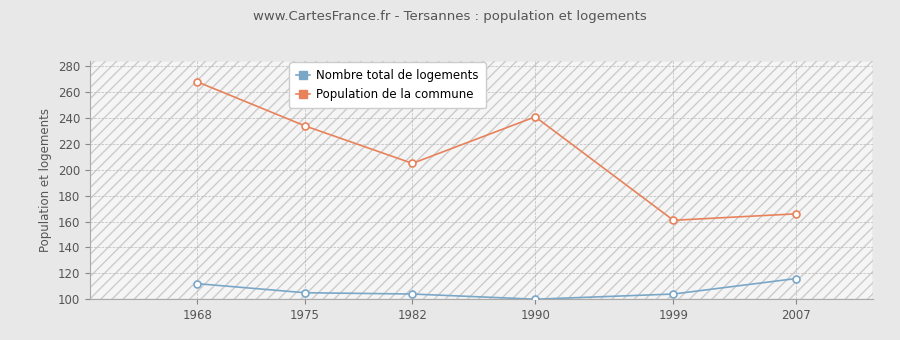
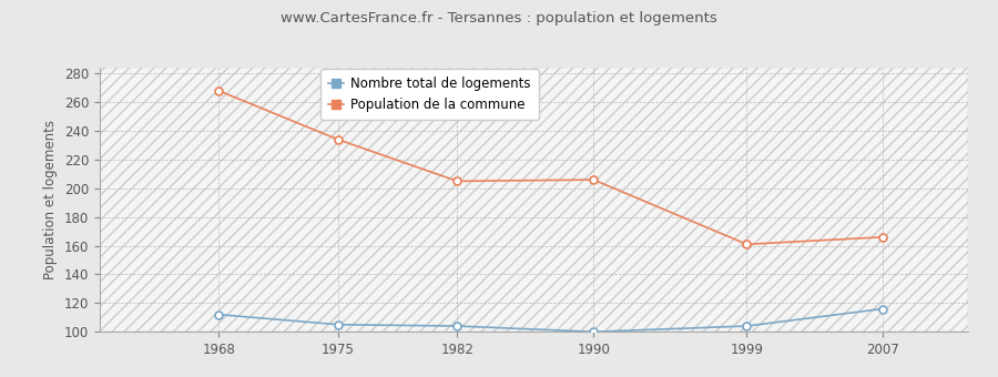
Population de la commune/1990: 241 -> 206
